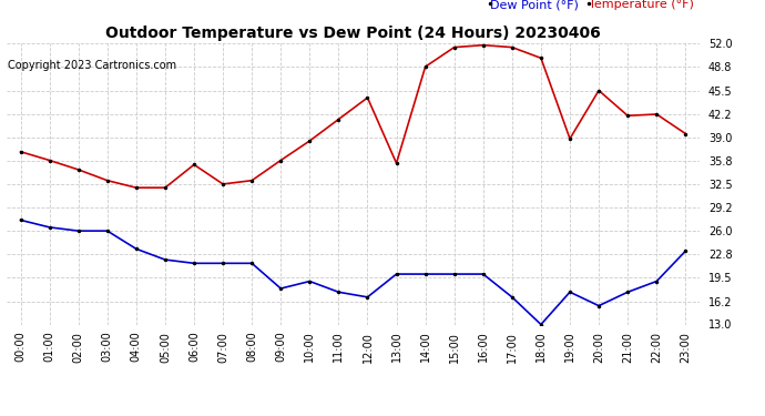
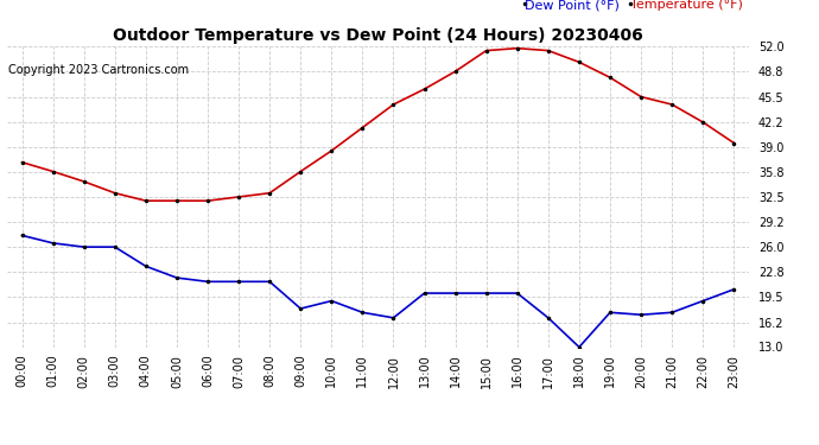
Temperature (°F)/06:00: 35.2 -> 32.0
Temperature (°F)/13:00: 35.4 -> 46.5
Temperature (°F)/19:00: 38.8 -> 48.0
Dew Point (°F)/20:00: 15.6 -> 17.2
Temperature (°F)/21:00: 42.0 -> 44.5
Dew Point (°F)/23:00: 23.2 -> 20.5
